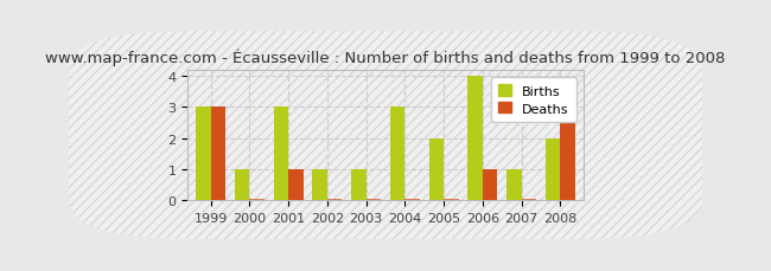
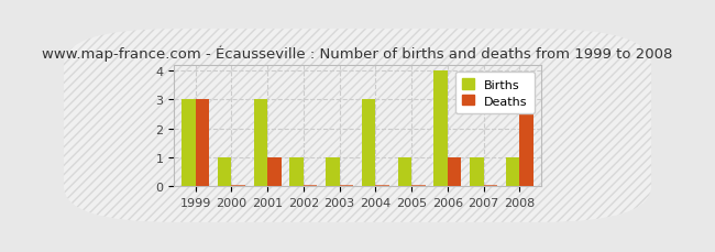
Births/2005: 2 -> 1
Births/2008: 2 -> 1
